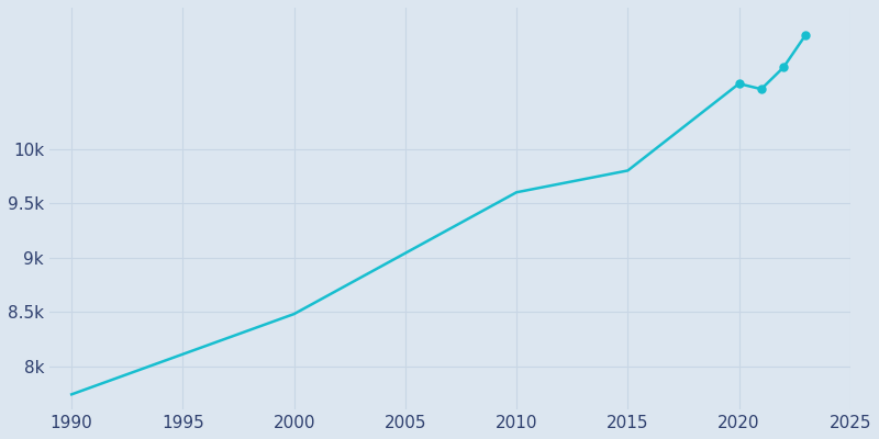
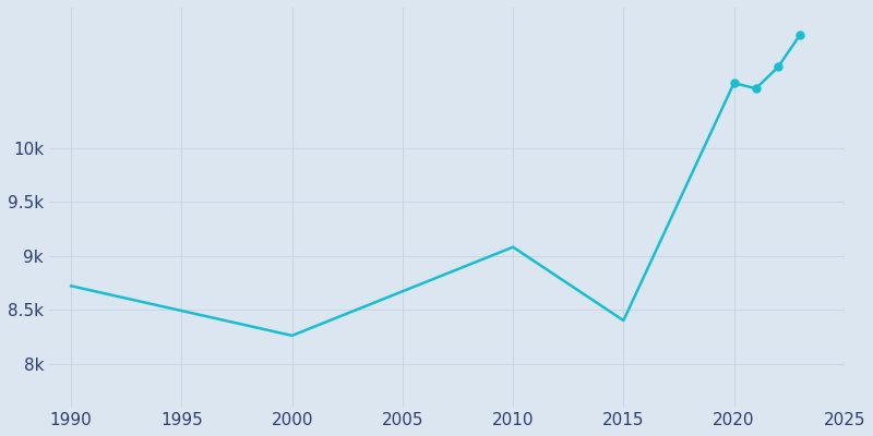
1990: 7.74k -> 8.72k
2000: 8.48k -> 8.26k
2010: 9.60k -> 9.08k
2015: 9.80k -> 8.40k
